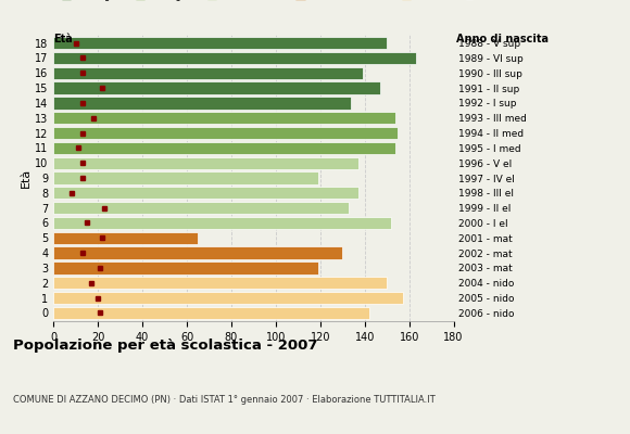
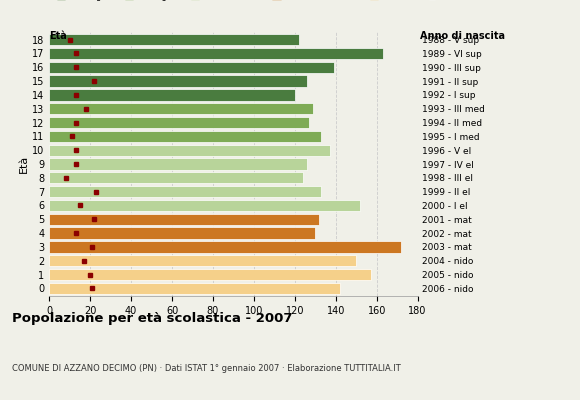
18: 150 -> 122
15: 147 -> 126
14: 134 -> 120
13: 154 -> 129
12: 155 -> 127
11: 154 -> 133
9: 119 -> 126
8: 137 -> 124
5: 65 -> 132
3: 119 -> 172
